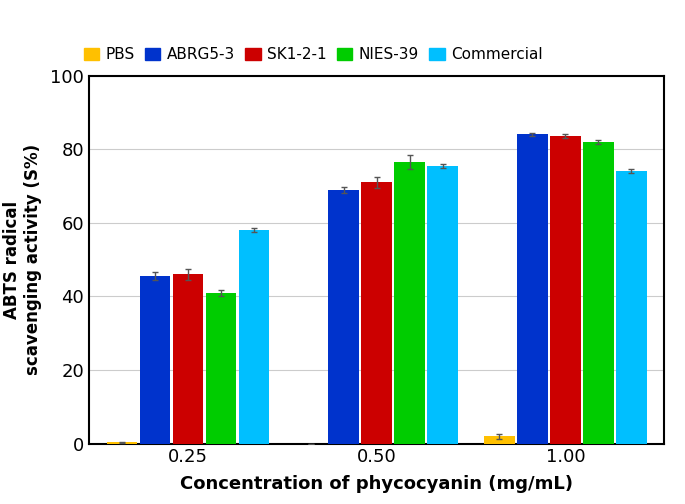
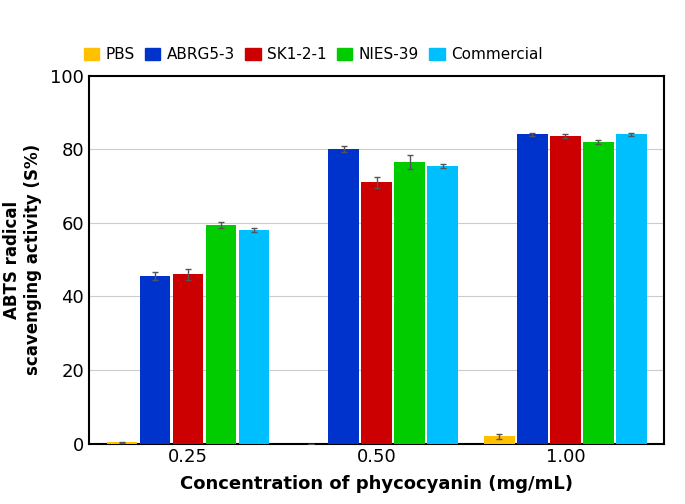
NIES-39/0.25: 41.0 -> 59.5
ABRG5-3/0.50: 69.0 -> 80.0
Commercial/1.00: 74.0 -> 84.0
